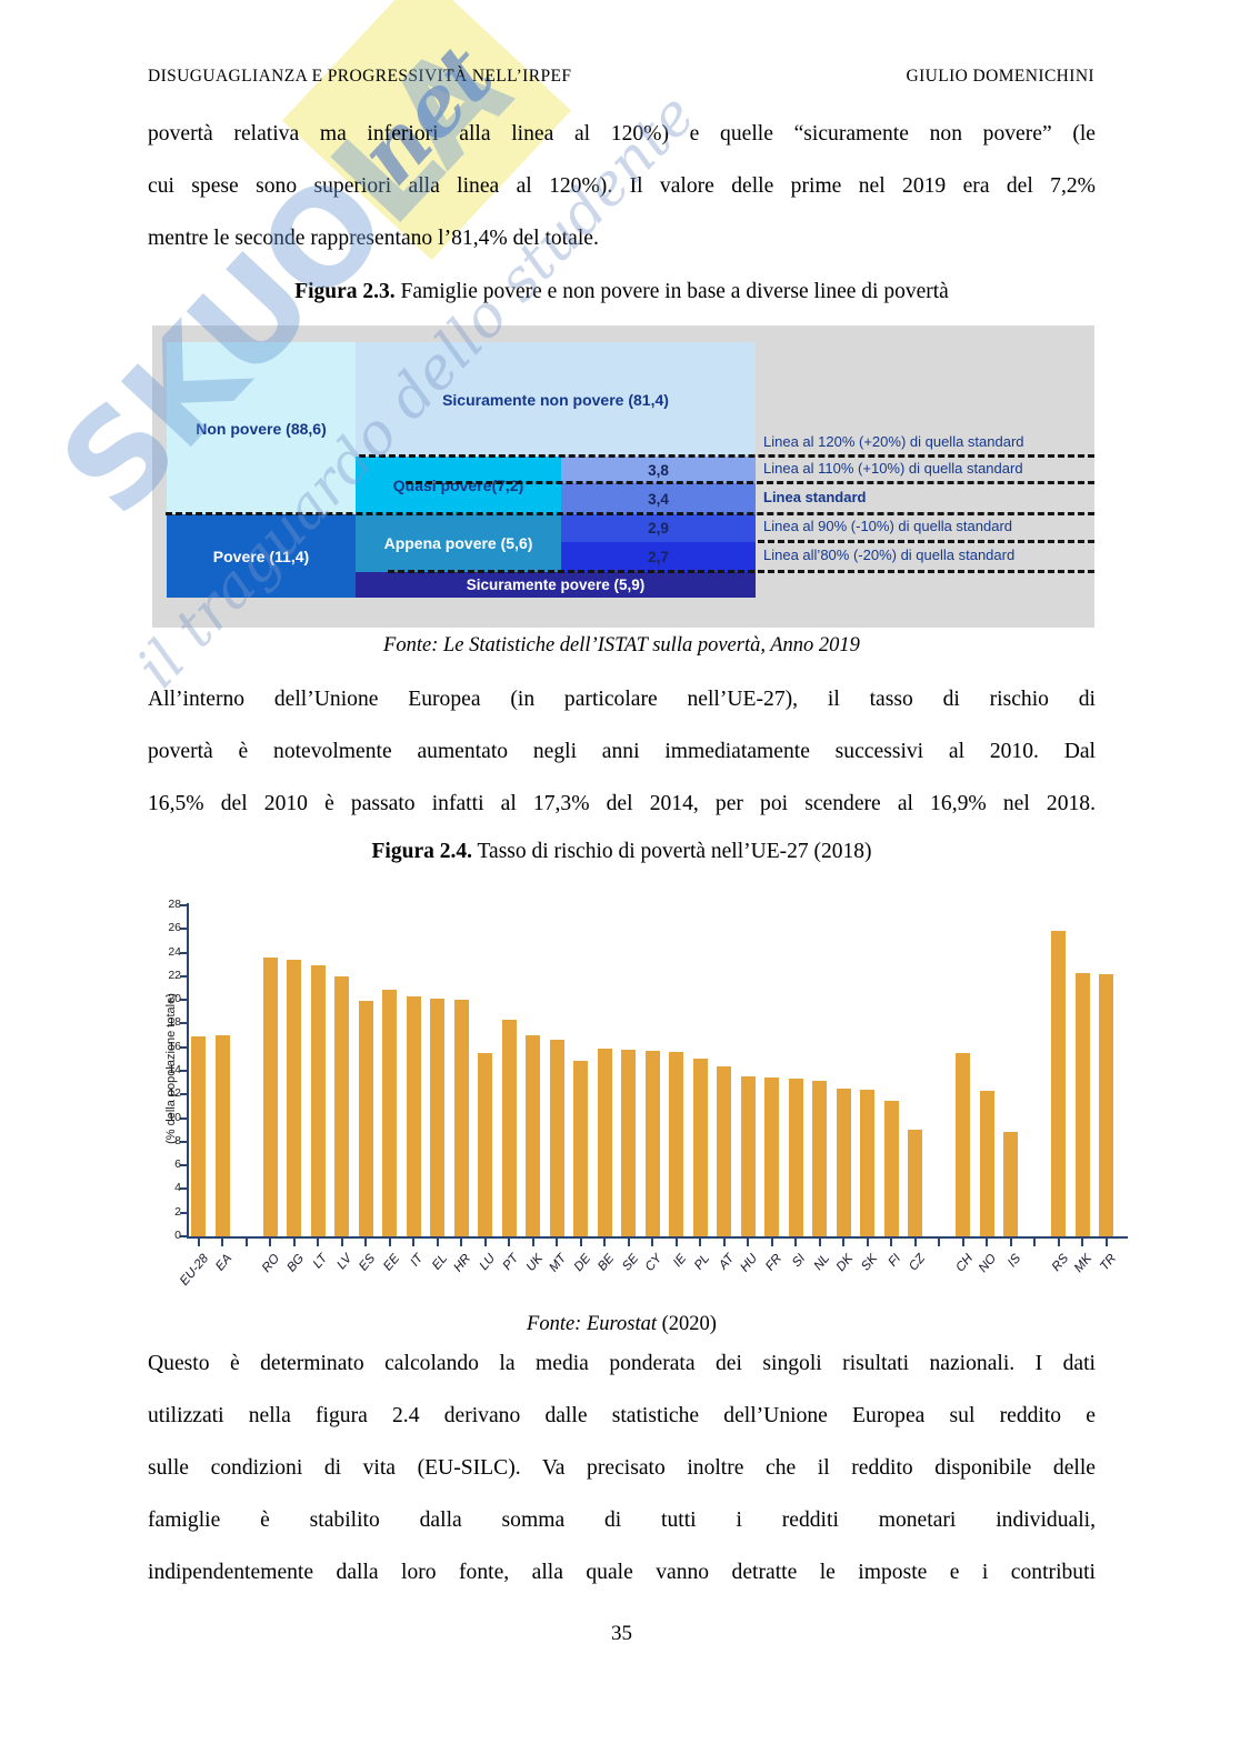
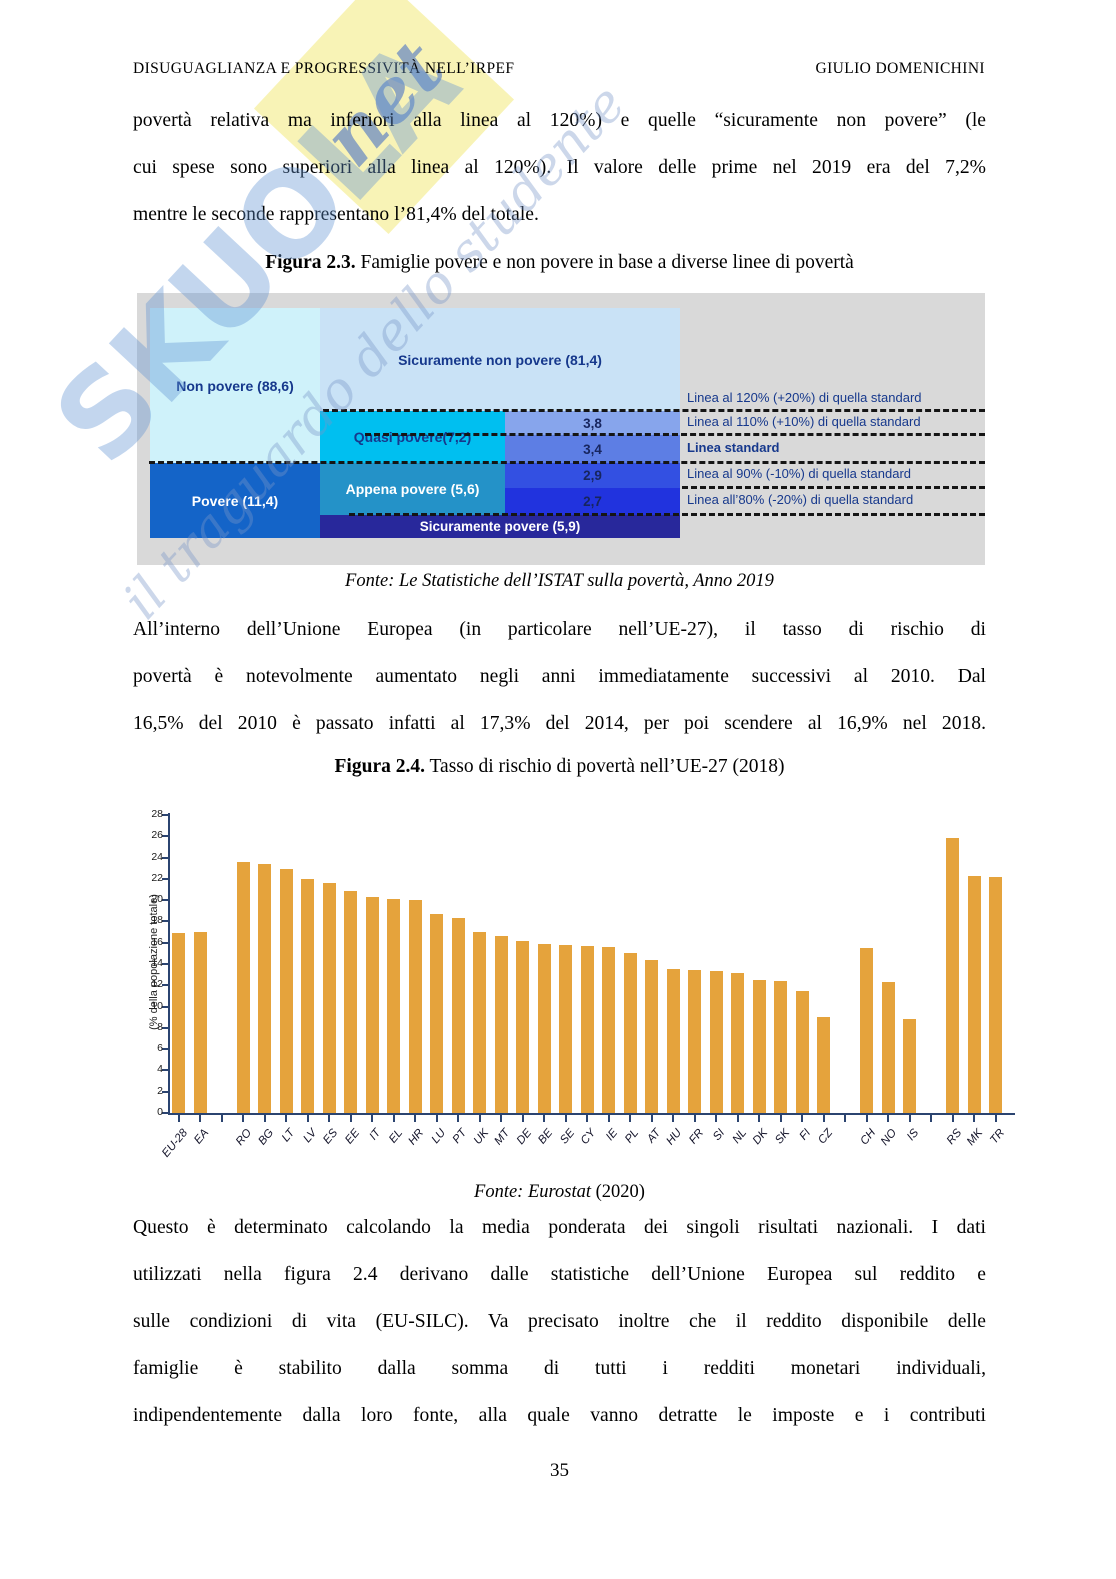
ES: 19.9 -> 21.6
LU: 15.5 -> 18.7
DE: 14.8 -> 16.2
